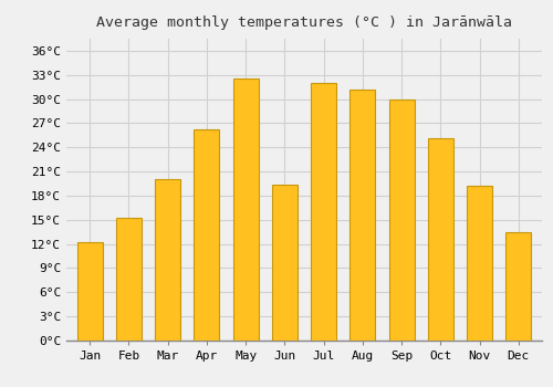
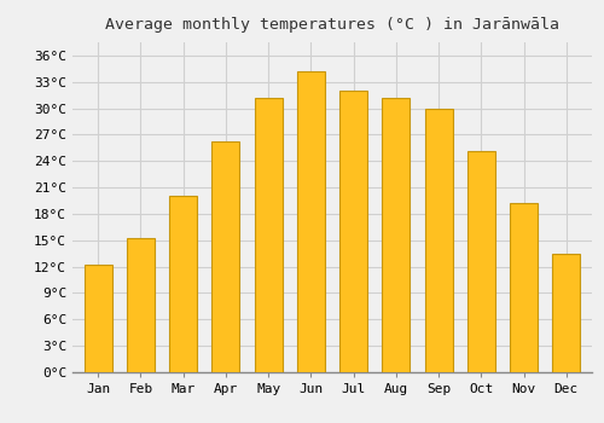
May: 32.6°C -> 31.2°C
Jun: 19.4°C -> 34.2°C
